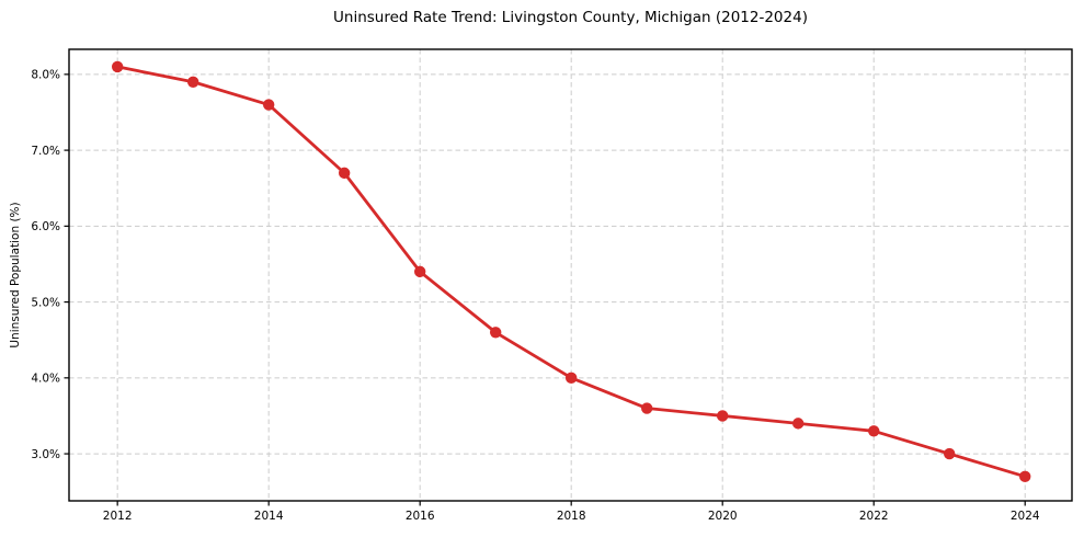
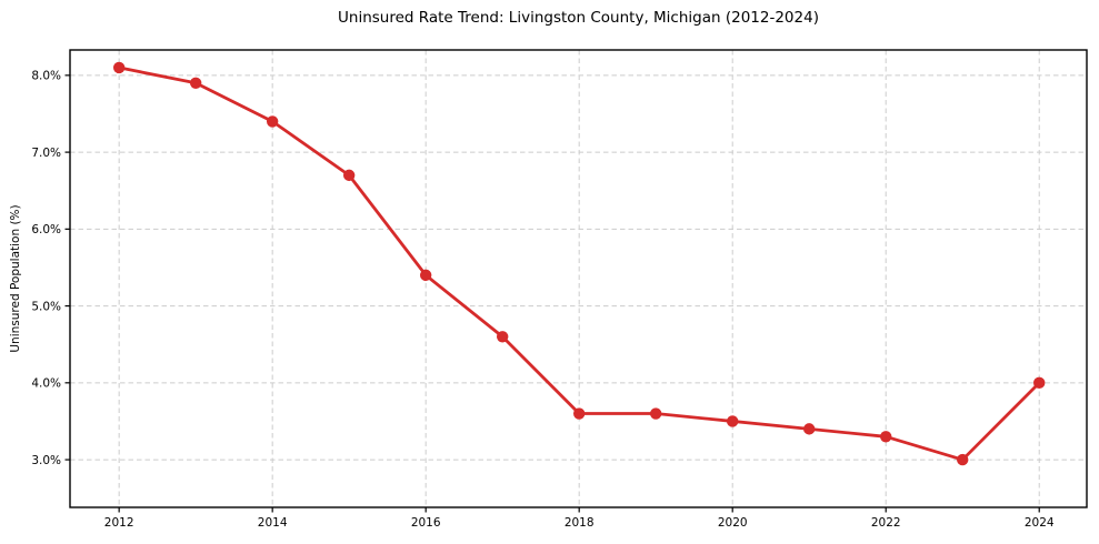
2014: 7.6% -> 7.4%
2018: 4.0% -> 3.6%
2024: 2.7% -> 4.0%
